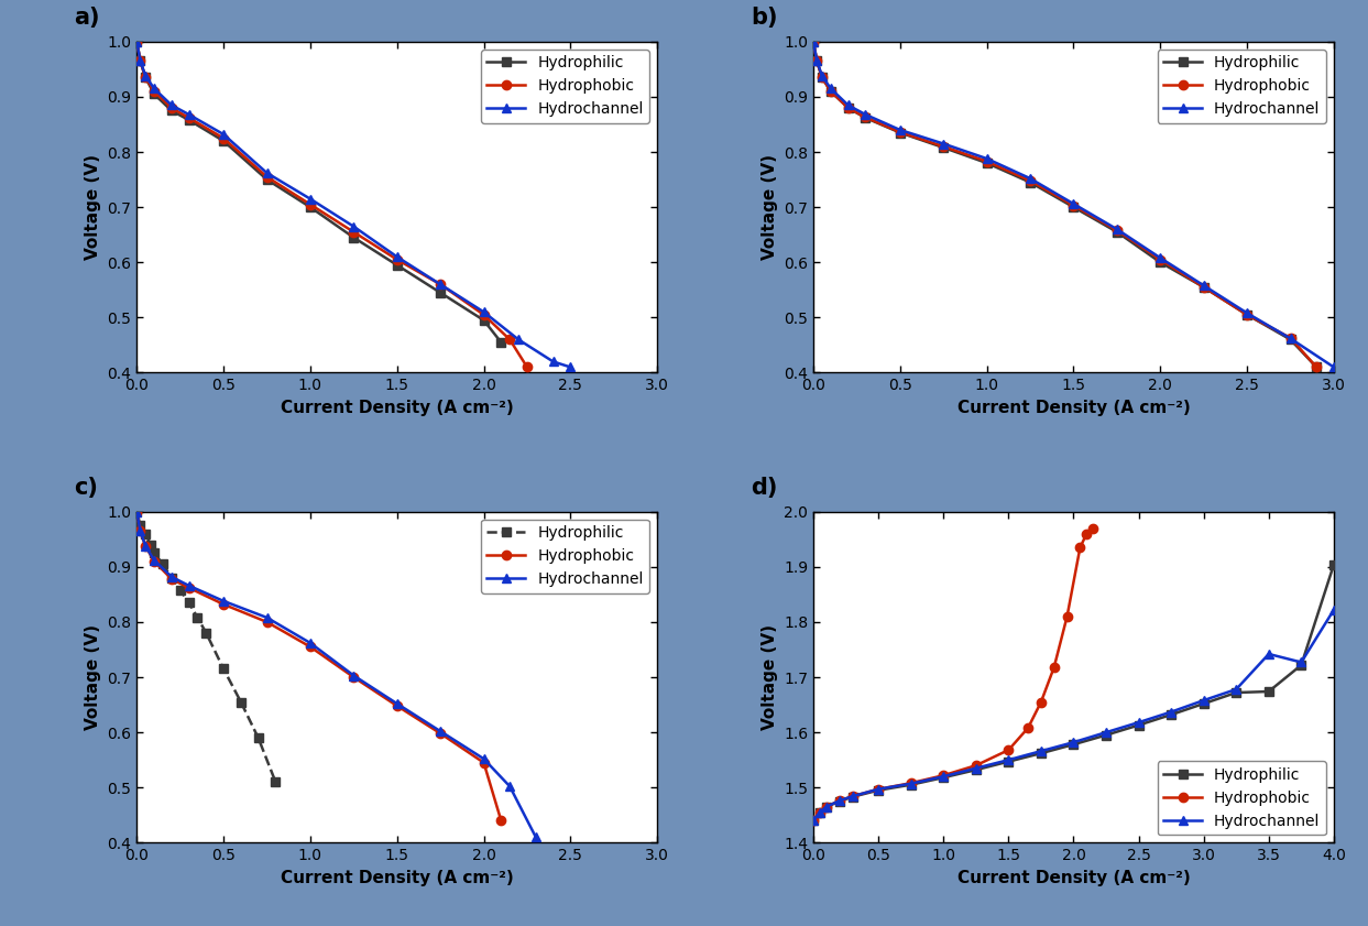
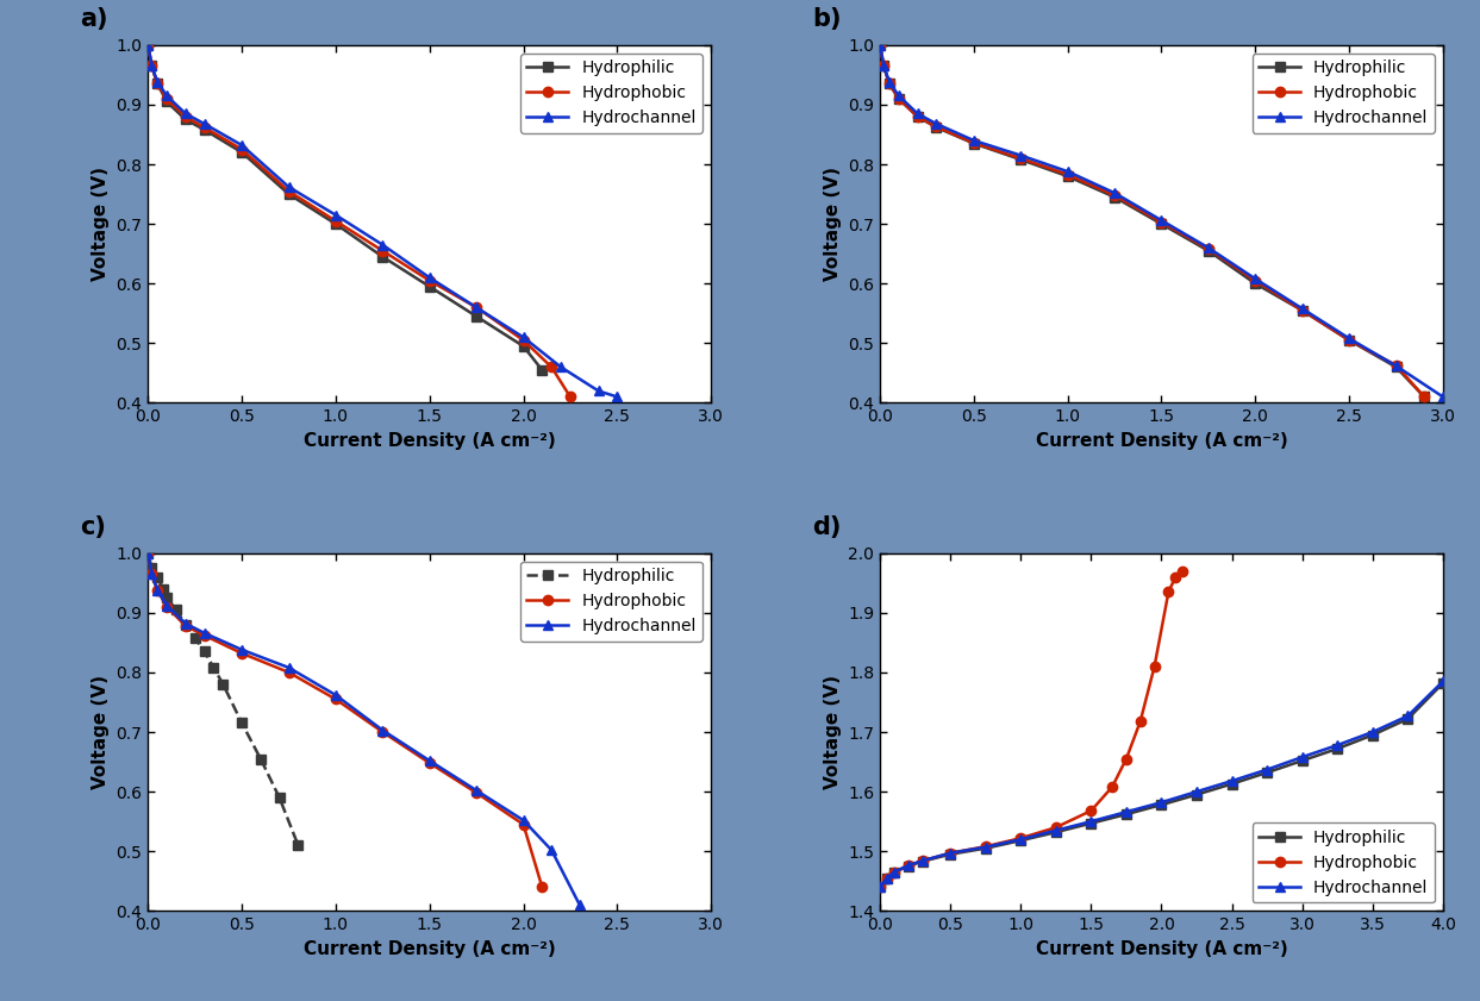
Hydrophilic/3.5: 1.674 -> 1.695
Hydrochannel/3.5: 1.742 -> 1.700
Hydrophilic/4.0: 1.904 -> 1.782
Hydrochannel/4.0: 1.822 -> 1.785
